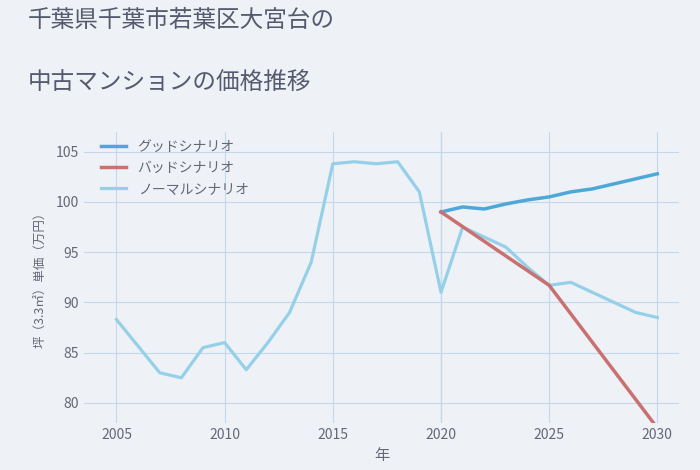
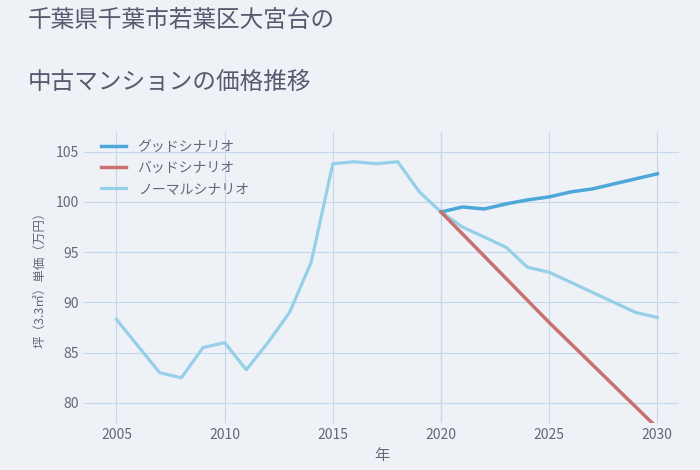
ノーマルシナリオ/2020: 91.0 -> 99.0
バッドシナリオ/2025: 91.7 -> 88.0
ノーマルシナリオ/2025: 91.7 -> 93.0
